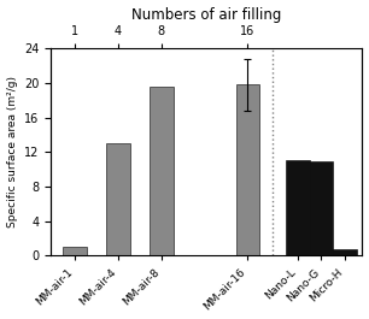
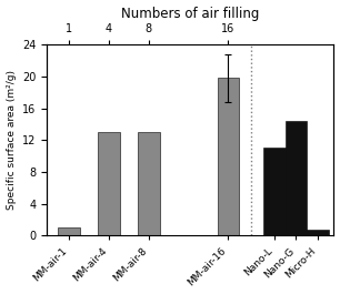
MM-air-8: 19.5 -> 13.0
Nano-G: 10.9 -> 14.4
